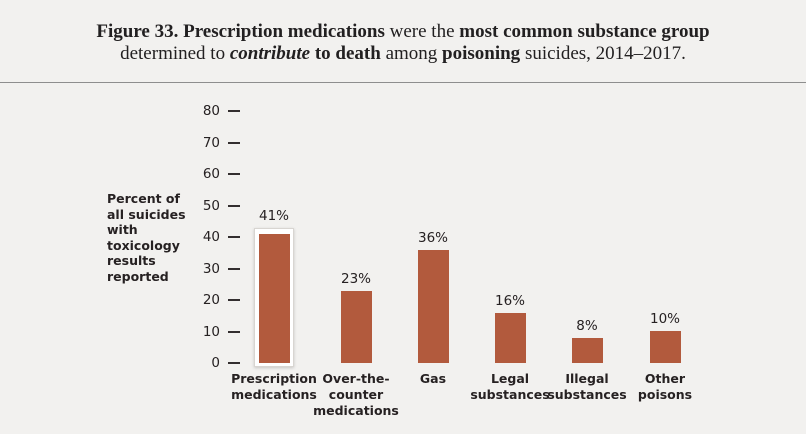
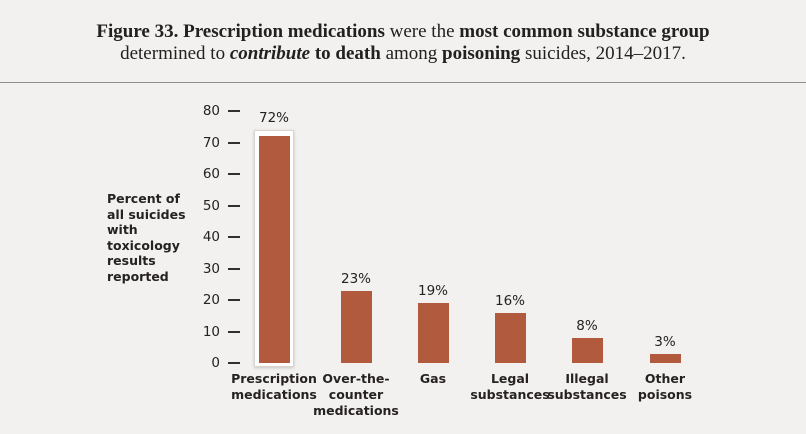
Prescription medications: 41% -> 72%
Gas: 36% -> 19%
Other poisons: 10% -> 3%
